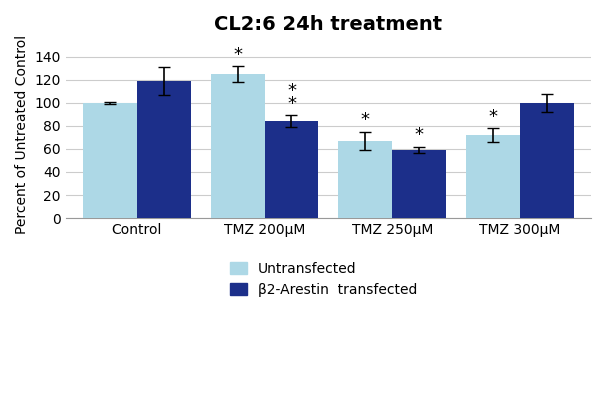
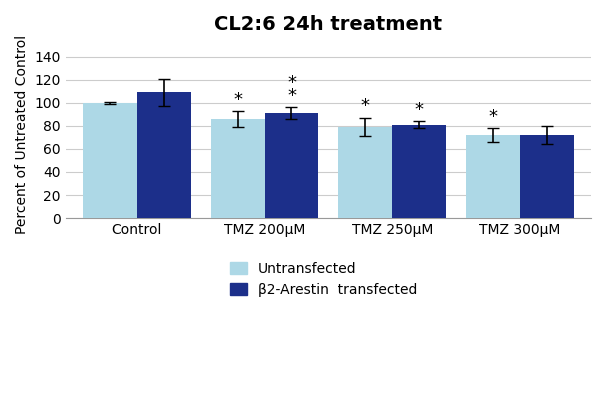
β2-Arestin transfected/Control: 119 -> 109
Untransfected/TMZ 200μM: 125 -> 86
β2-Arestin transfected/TMZ 200μM: 84 -> 91
Untransfected/TMZ 250μM: 67 -> 79
β2-Arestin transfected/TMZ 250μM: 59 -> 81
β2-Arestin transfected/TMZ 300μM: 100 -> 72
